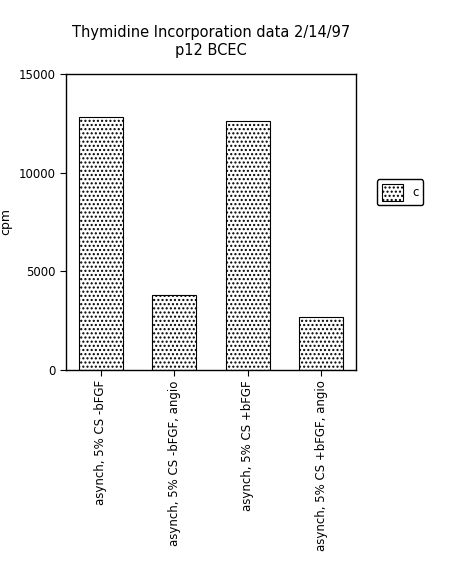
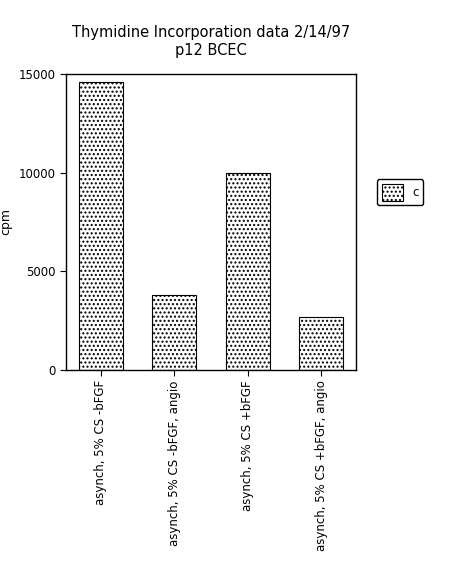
asynch, 5% CS -bFGF: 12800 -> 14600
asynch, 5% CS +bFGF: 12600 -> 10000
